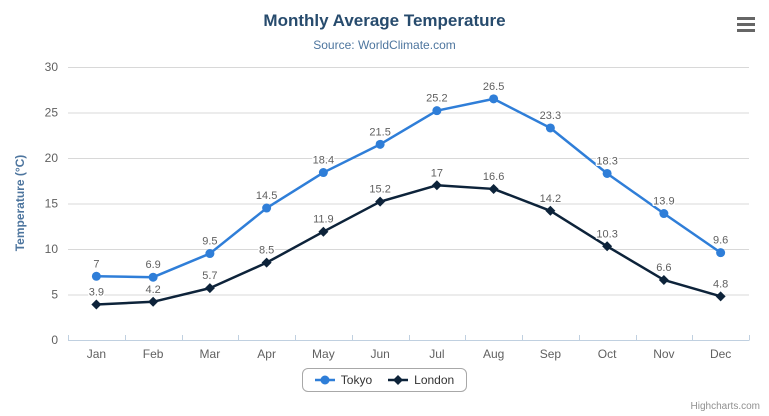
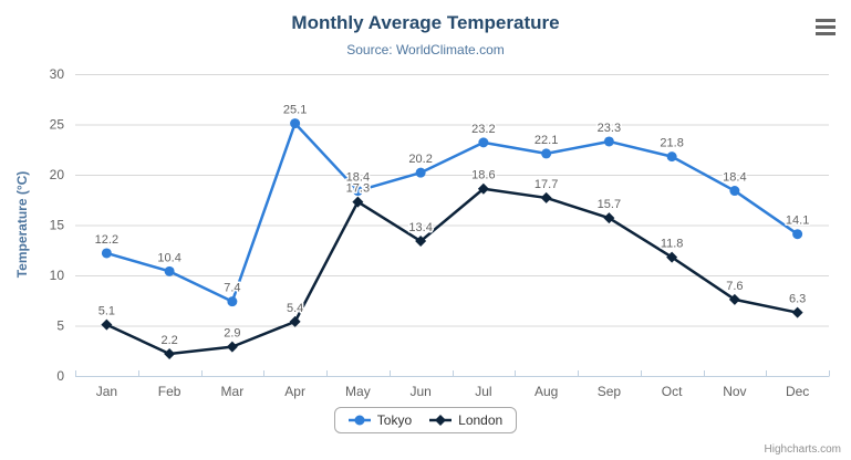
Tokyo/Jan: 7 -> 12.2
London/Jan: 3.9 -> 5.1
Tokyo/Feb: 6.9 -> 10.4
London/Feb: 4.2 -> 2.2
Tokyo/Mar: 9.5 -> 7.4
London/Mar: 5.7 -> 2.9
Tokyo/Apr: 14.5 -> 25.1
London/Apr: 8.5 -> 5.4
London/May: 11.9 -> 17.3
Tokyo/Jun: 21.5 -> 20.2
London/Jun: 15.2 -> 13.4
Tokyo/Jul: 25.2 -> 23.2
London/Jul: 17 -> 18.6
Tokyo/Aug: 26.5 -> 22.1
London/Aug: 16.6 -> 17.7
London/Sep: 14.2 -> 15.7
Tokyo/Oct: 18.3 -> 21.8
London/Oct: 10.3 -> 11.8
Tokyo/Nov: 13.9 -> 18.4
London/Nov: 6.6 -> 7.6
Tokyo/Dec: 9.6 -> 14.1
London/Dec: 4.8 -> 6.3
